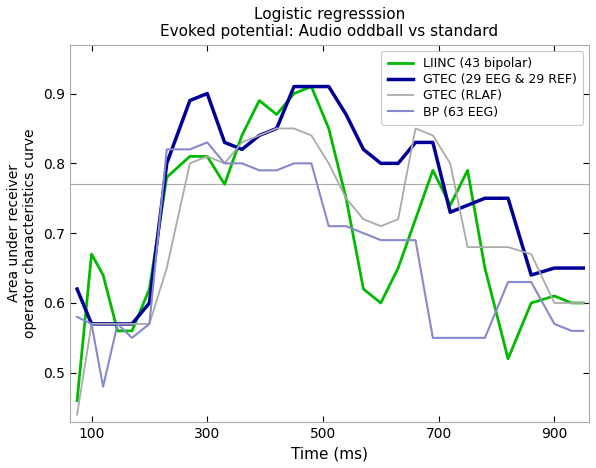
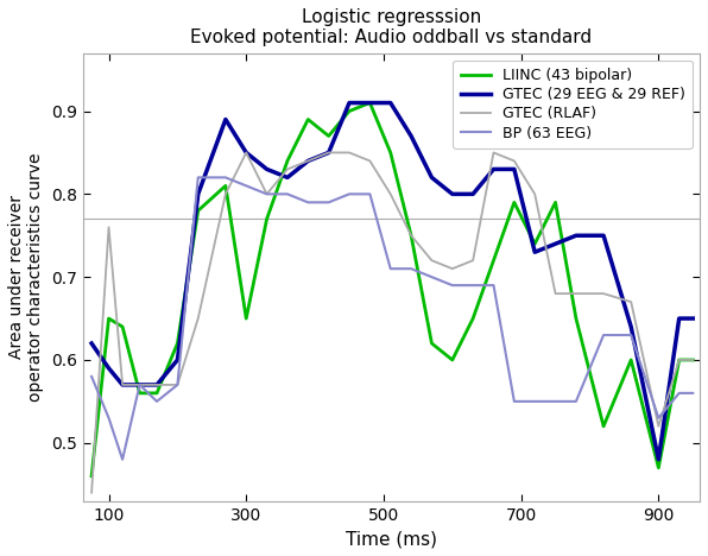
LIINC (43 bipolar)/100: 0.67 -> 0.65
GTEC (29 EEG & 29 REF)/100: 0.57 -> 0.59
GTEC (RLAF)/100: 0.57 -> 0.76
BP (63 EEG)/100: 0.57 -> 0.53
LIINC (43 bipolar)/300: 0.81 -> 0.65
GTEC (29 EEG & 29 REF)/300: 0.90 -> 0.85
GTEC (RLAF)/300: 0.81 -> 0.85
BP (63 EEG)/300: 0.83 -> 0.81
LIINC (43 bipolar)/900: 0.61 -> 0.47
GTEC (29 EEG & 29 REF)/900: 0.65 -> 0.48
GTEC (RLAF)/900: 0.60 -> 0.52
BP (63 EEG)/900: 0.57 -> 0.53
